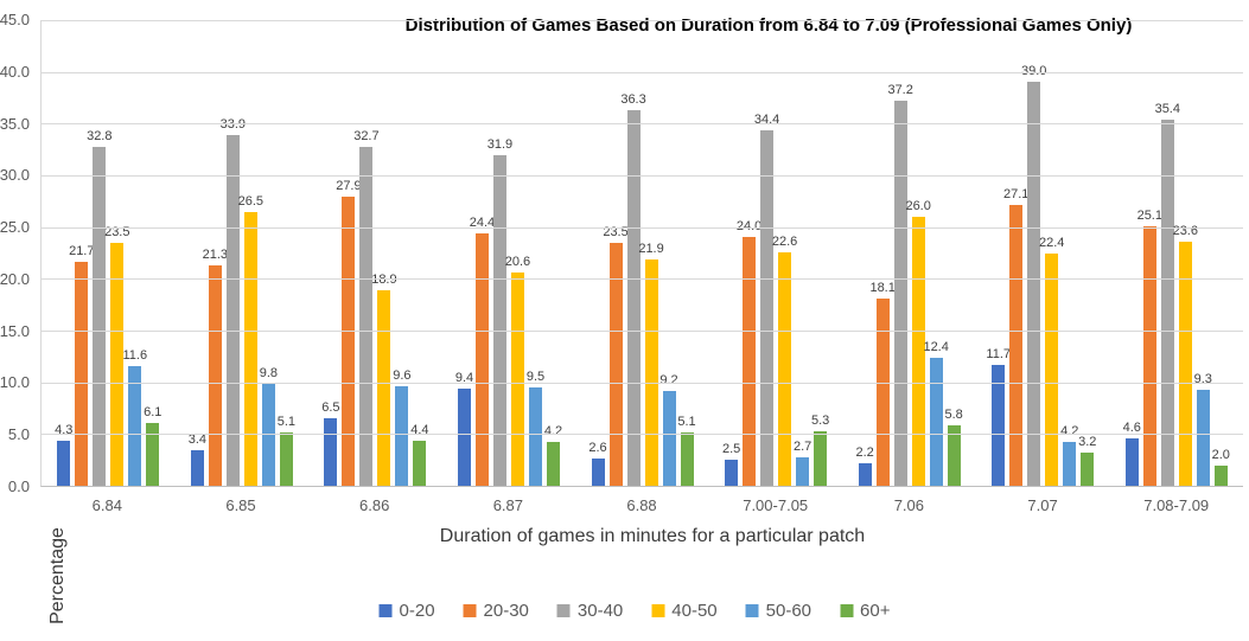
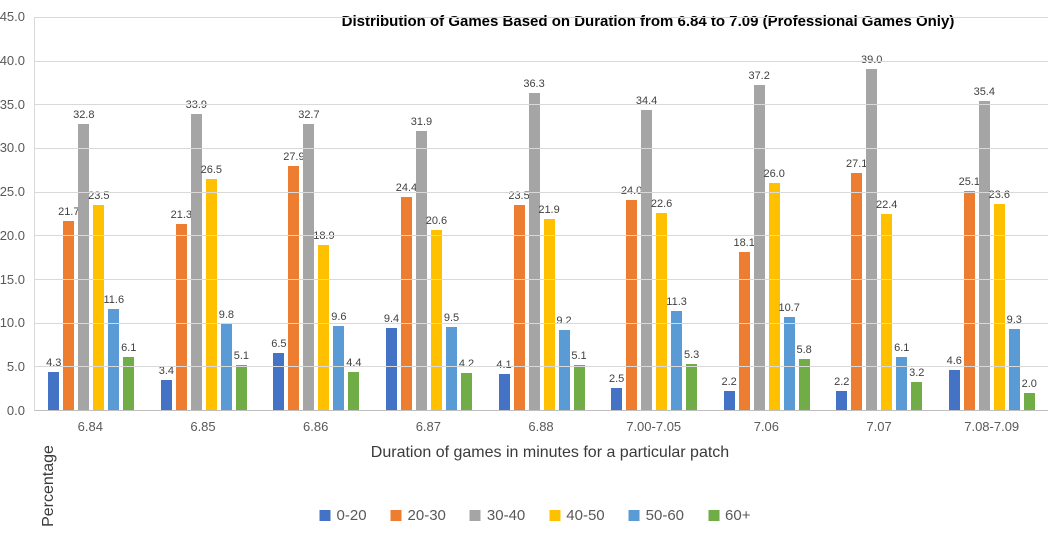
0-20/6.88: 2.6 -> 4.1
50-60/7.00-7.05: 2.7 -> 11.3
50-60/7.06: 12.4 -> 10.7
0-20/7.07: 11.7 -> 2.2
50-60/7.07: 4.2 -> 6.1
